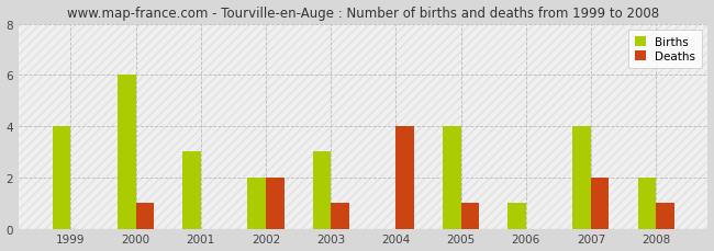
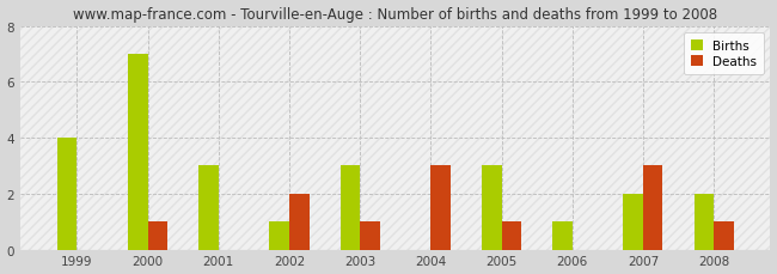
Births/2000: 6 -> 7
Births/2002: 2 -> 1
Deaths/2004: 4 -> 3
Births/2005: 4 -> 3
Births/2007: 4 -> 2
Deaths/2007: 2 -> 3
